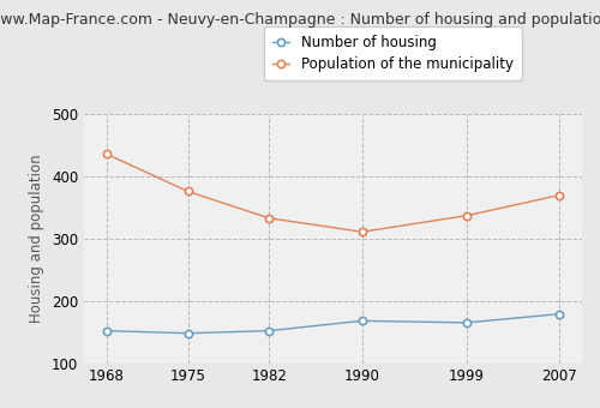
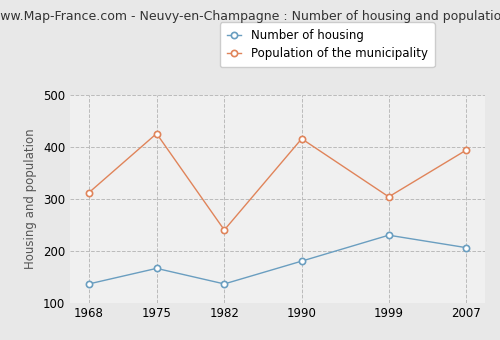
Number of housing/1968: 152 -> 136
Population of the municipality/1968: 436 -> 312
Number of housing/1975: 148 -> 166
Population of the municipality/1975: 376 -> 426
Number of housing/1982: 152 -> 136
Population of the municipality/1982: 333 -> 240
Number of housing/1990: 168 -> 180
Population of the municipality/1990: 311 -> 416
Number of housing/1999: 165 -> 230
Population of the municipality/1999: 337 -> 304
Number of housing/2007: 179 -> 206
Population of the municipality/2007: 370 -> 394
